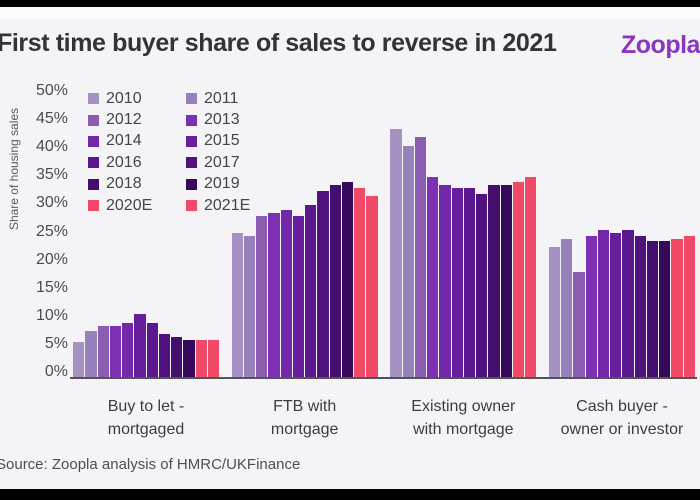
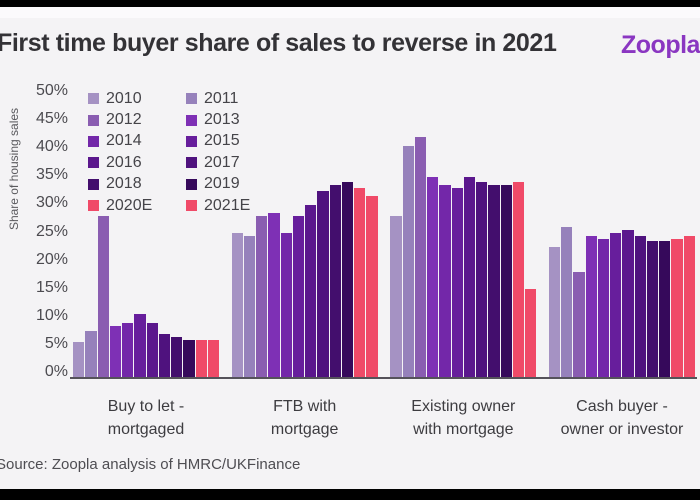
2012/Buy to let - mortgaged: 10% -> 29%
2014/FTB with mortgage: 30% -> 26%
2010/Existing owner with mortgage: 44% -> 29%
2016/Existing owner with mortgage: 34% -> 36%
2017/Existing owner with mortgage: 33% -> 35%
2021E/Existing owner with mortgage: 36% -> 16%
2011/Cash buyer - owner or investor: 25% -> 27%
2014/Cash buyer - owner or investor: 26% -> 25%
